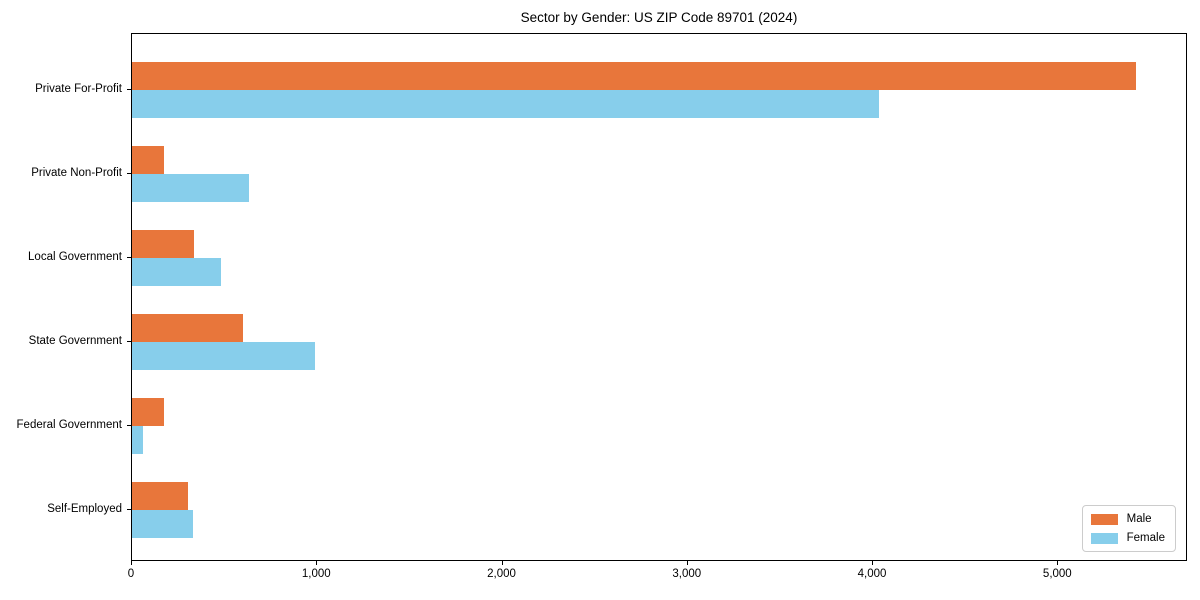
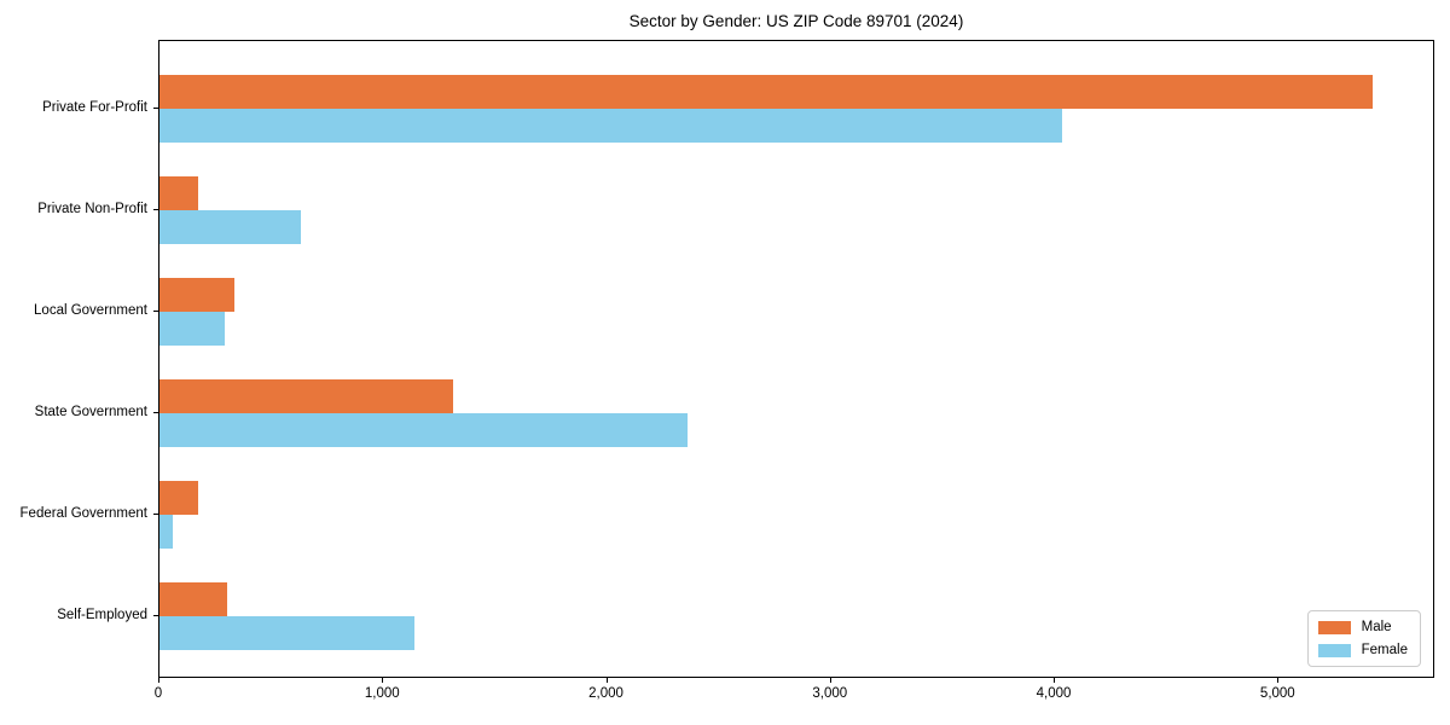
Female/Local Government: 480 -> 290
Male/State Government: 600 -> 1310
Female/State Government: 990 -> 2360
Female/Self-Employed: 330 -> 1140
